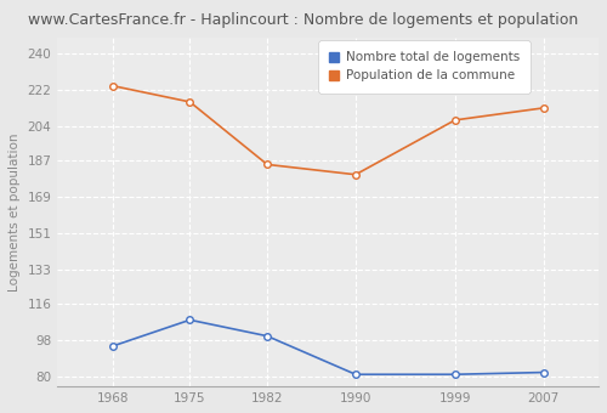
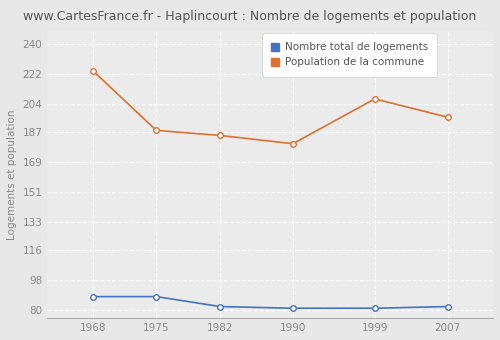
Nombre total de logements/1968: 95 -> 88
Nombre total de logements/1975: 108 -> 88
Population de la commune/1975: 216 -> 188
Nombre total de logements/1982: 100 -> 82
Population de la commune/2007: 213 -> 196
